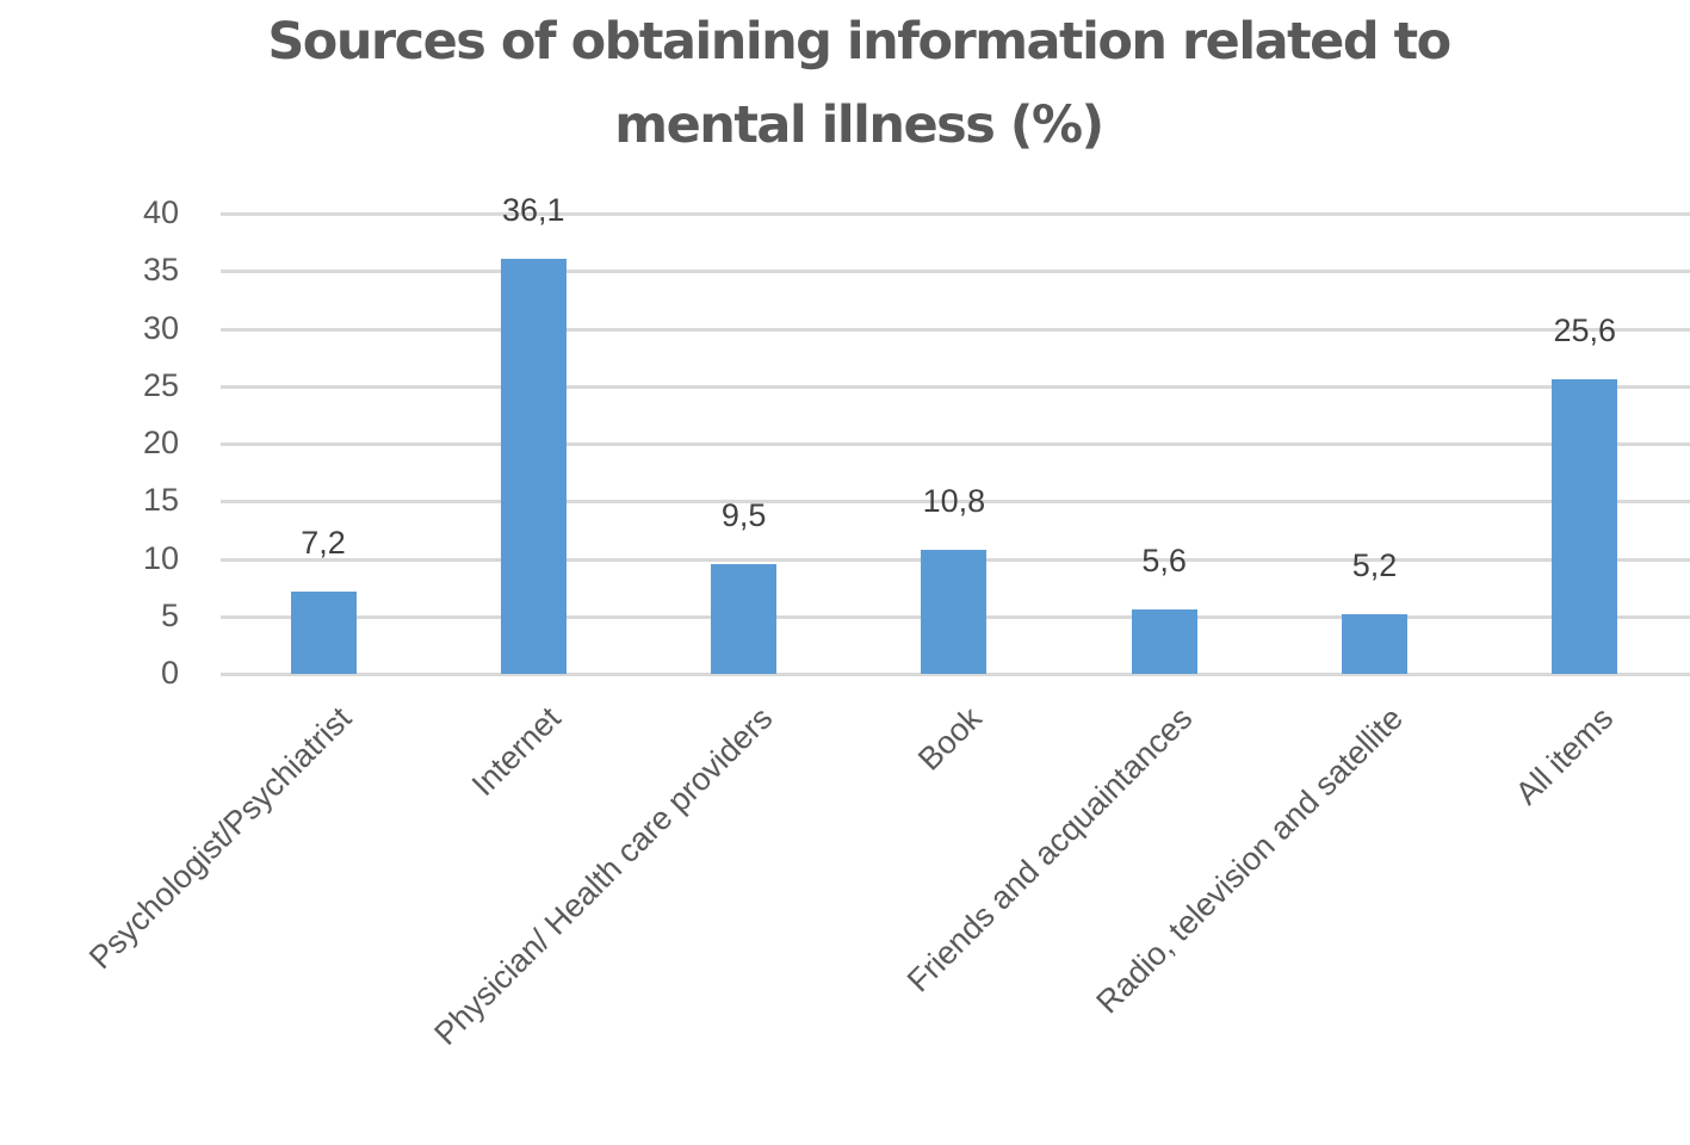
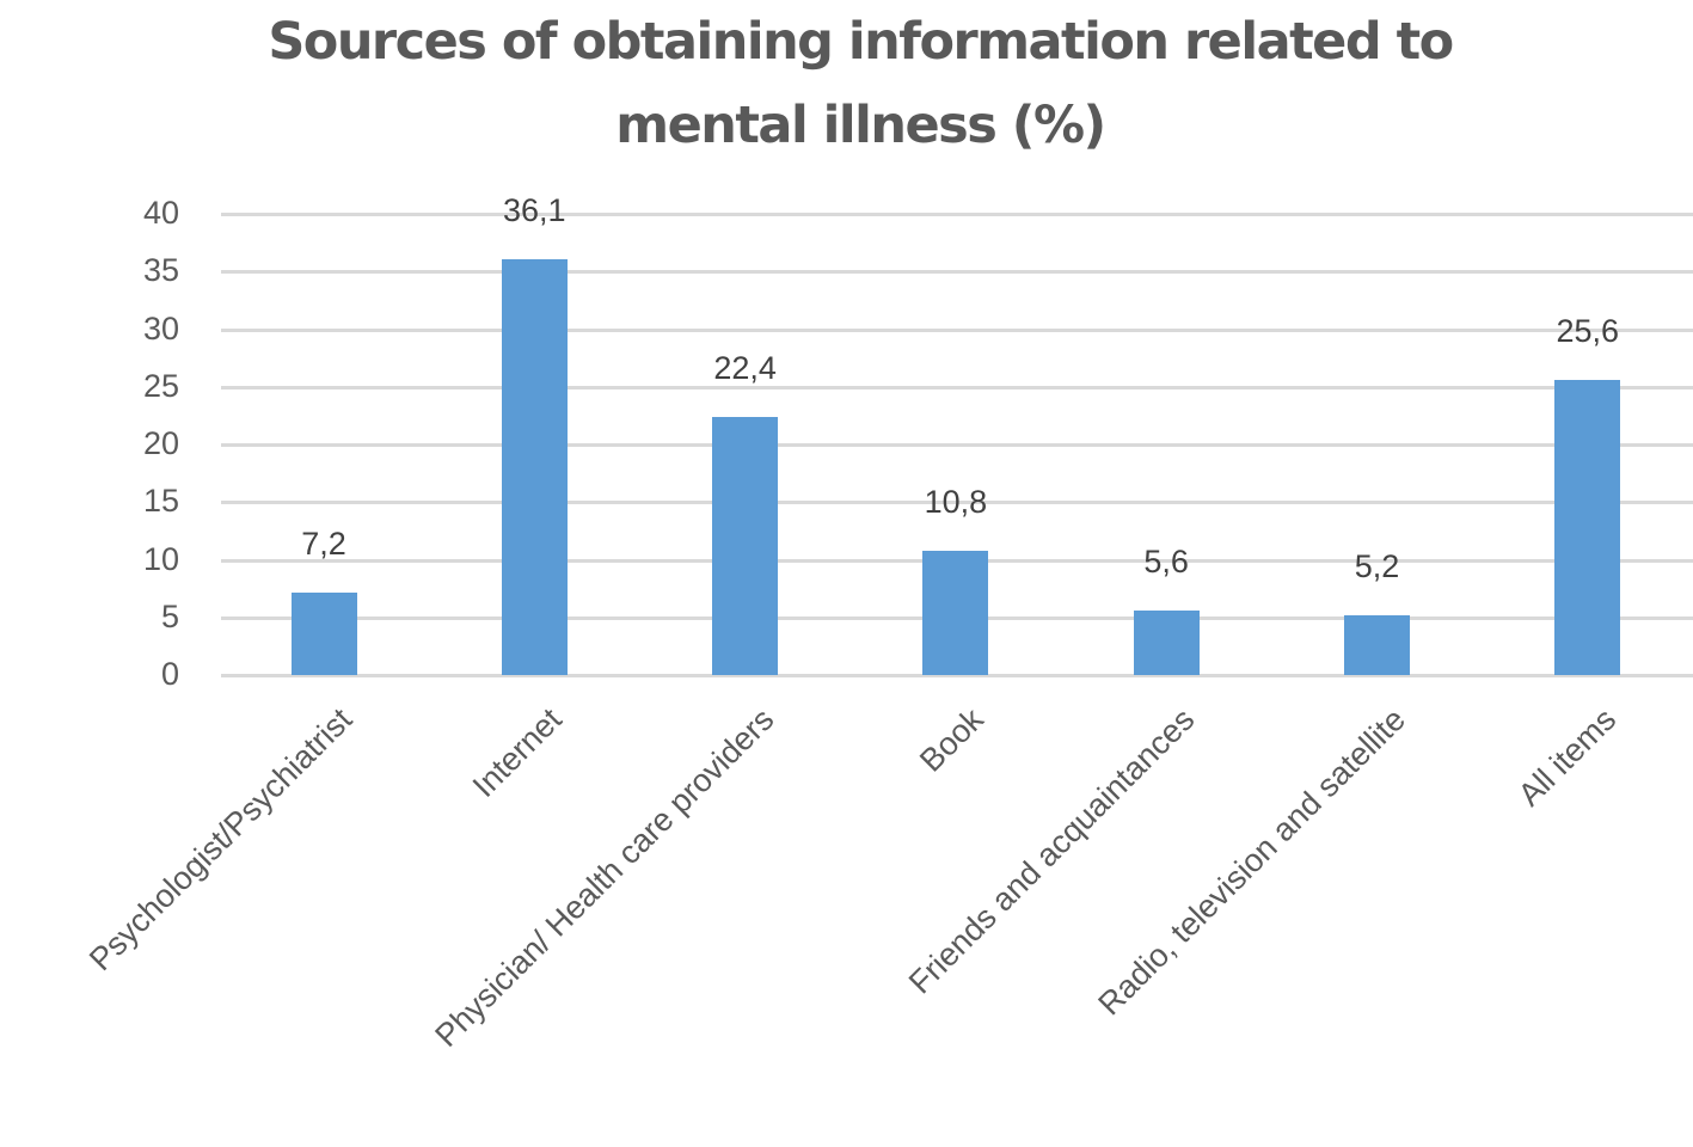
Physician/ Health care providers: 9,5 -> 22,4
